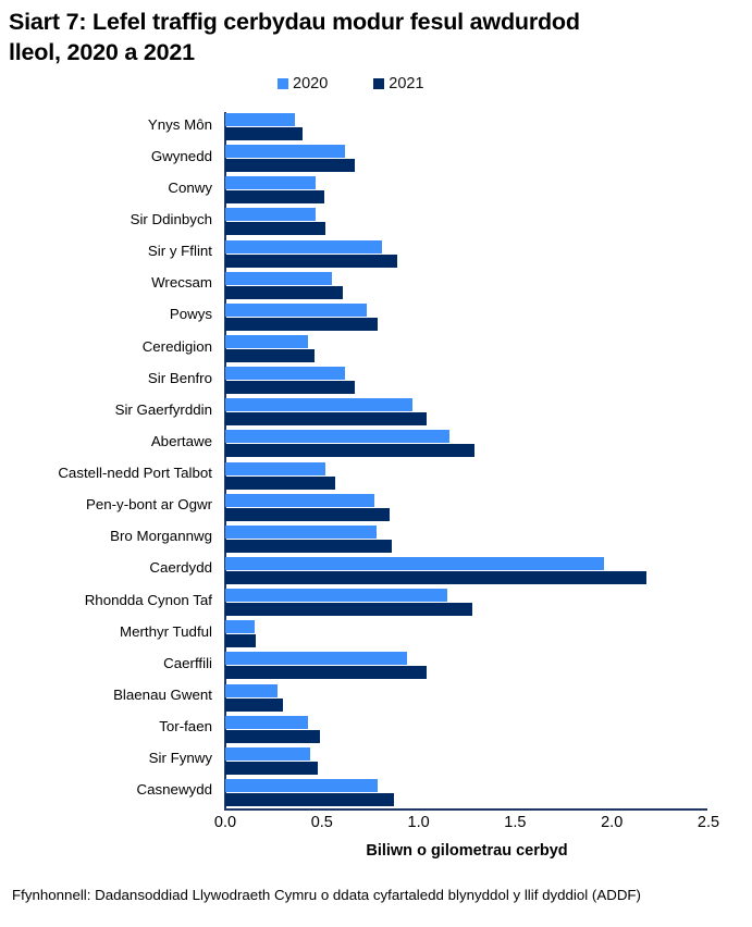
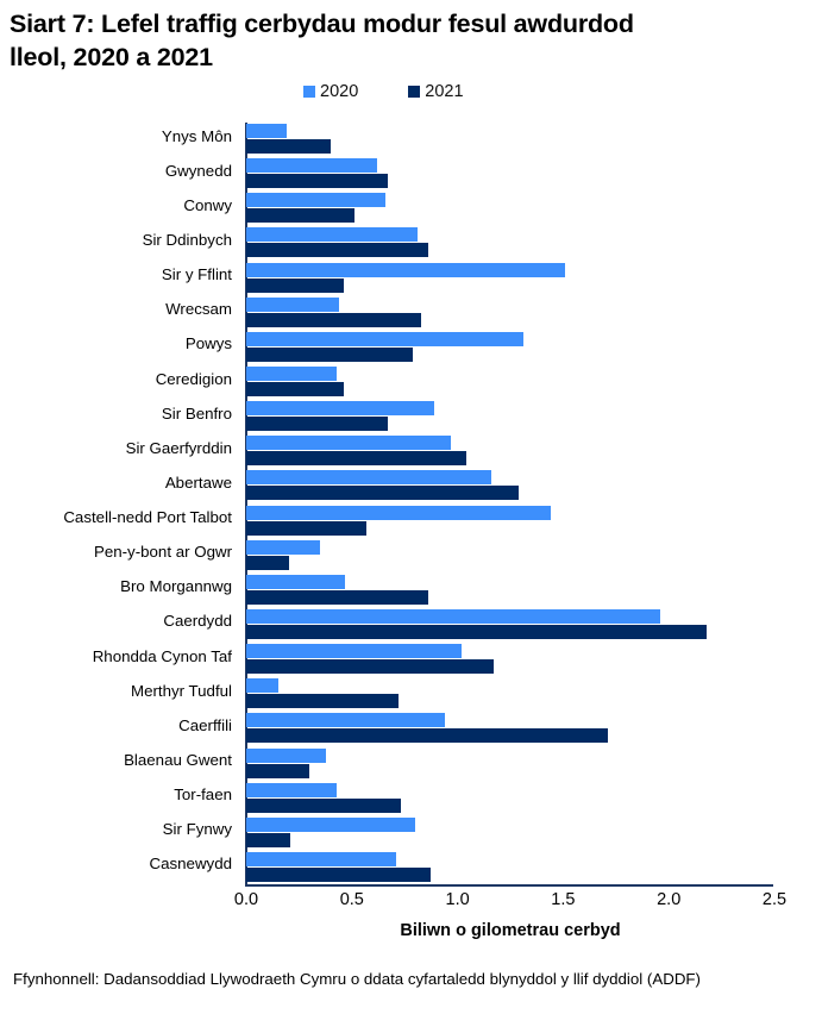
2020/Ynys Môn: 0.36 -> 0.19
2020/Conwy: 0.47 -> 0.66
2020/Sir Ddinbych: 0.47 -> 0.81
2021/Sir Ddinbych: 0.52 -> 0.86
2020/Sir y Fflint: 0.81 -> 1.51
2021/Sir y Fflint: 0.89 -> 0.46
2020/Wrecsam: 0.55 -> 0.44
2021/Wrecsam: 0.61 -> 0.83
2020/Powys: 0.73 -> 1.31
2020/Sir Benfro: 0.62 -> 0.89
2020/Castell-nedd Port Talbot: 0.52 -> 1.44
2020/Pen-y-bont ar Ogwr: 0.77 -> 0.35
2021/Pen-y-bont ar Ogwr: 0.85 -> 0.20
2020/Bro Morgannwg: 0.78 -> 0.47
2020/Rhondda Cynon Taf: 1.15 -> 1.02
2021/Rhondda Cynon Taf: 1.28 -> 1.17
2021/Merthyr Tudful: 0.16 -> 0.72
2021/Caerffili: 1.04 -> 1.71
2020/Blaenau Gwent: 0.27 -> 0.38
2021/Tor-faen: 0.49 -> 0.73
2020/Sir Fynwy: 0.44 -> 0.80
2021/Sir Fynwy: 0.48 -> 0.21
2020/Casnewydd: 0.79 -> 0.71
